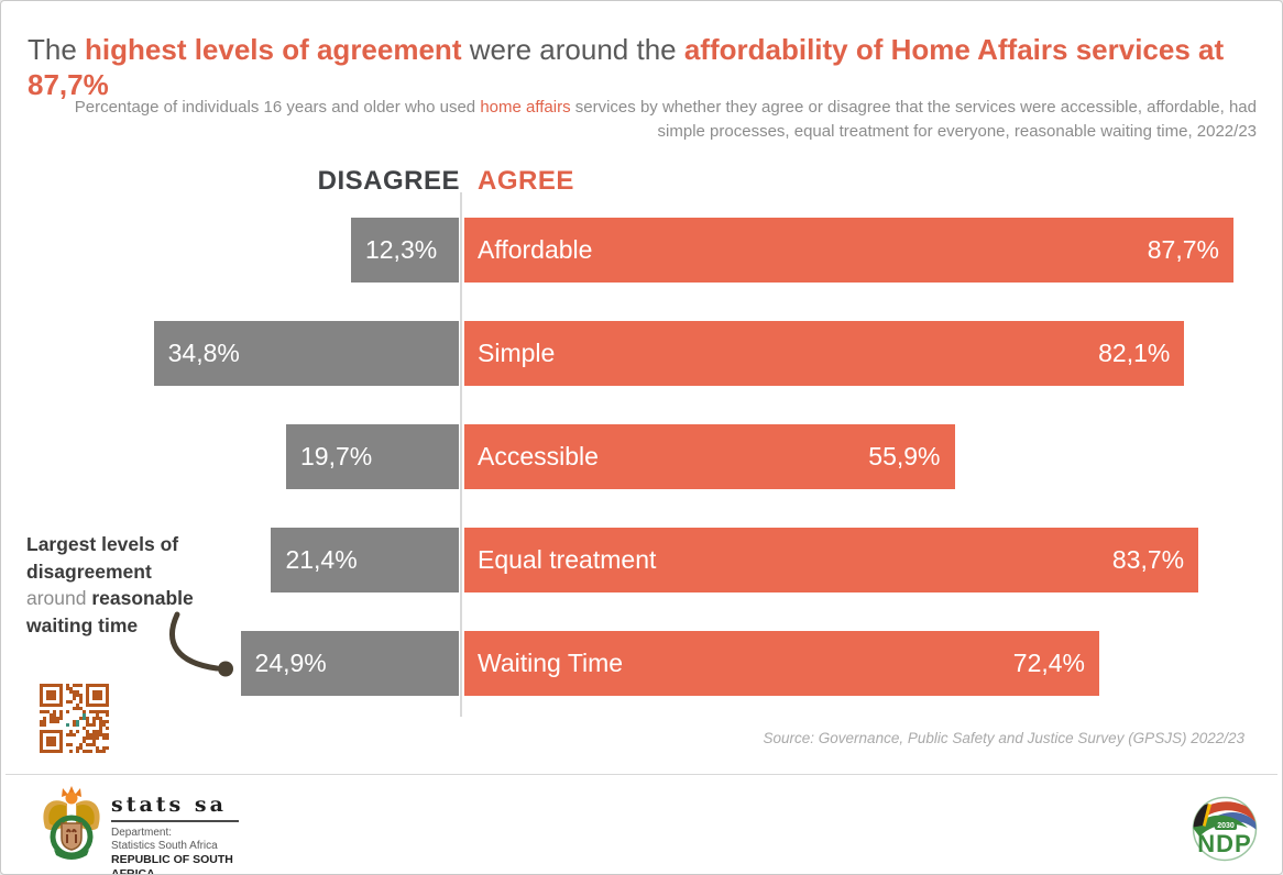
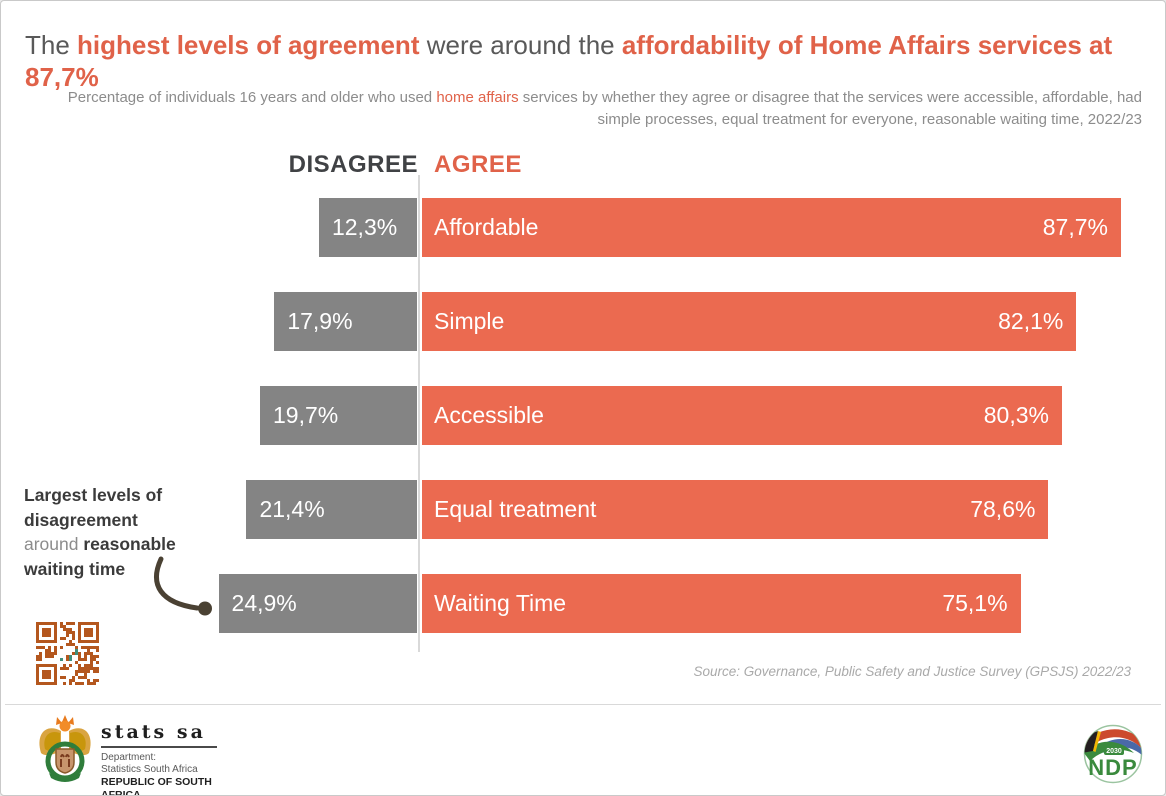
DISAGREE/Simple: 34,8% -> 17,9%
AGREE/Accessible: 55,9% -> 80,3%
AGREE/Equal treatment: 83,7% -> 78,6%
AGREE/Waiting Time: 72,4% -> 75,1%
